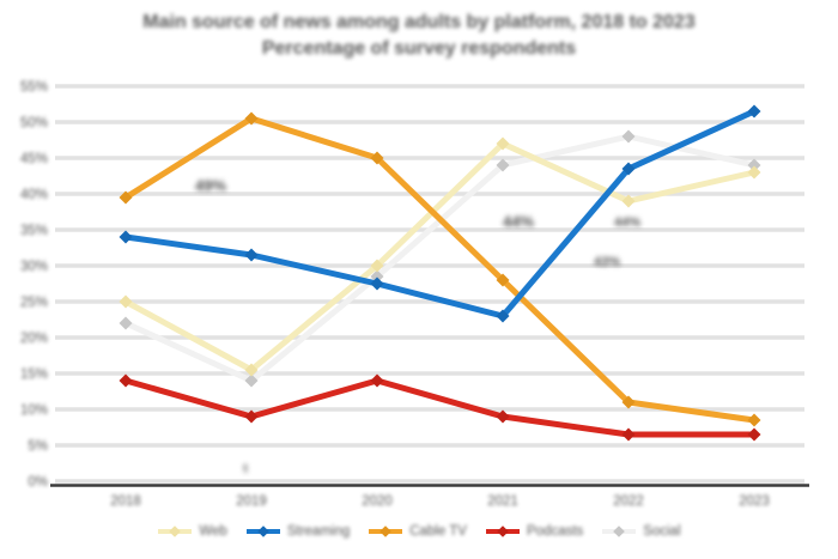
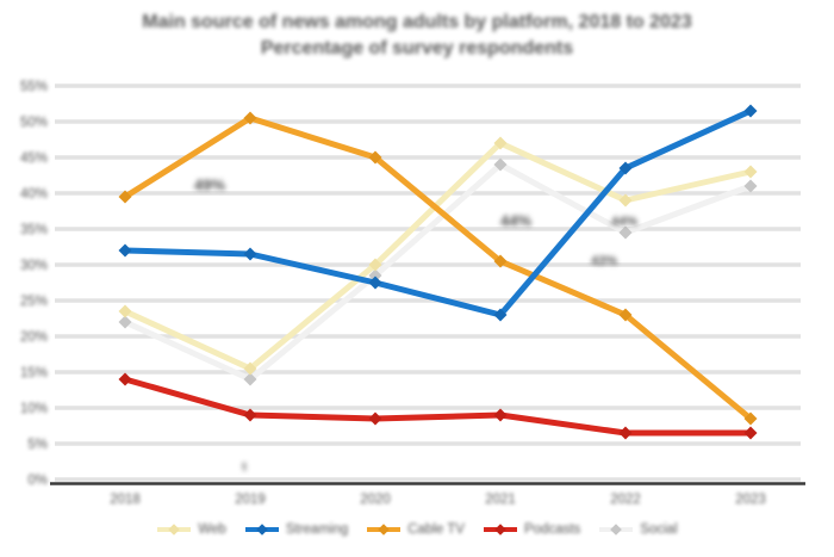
Web/2018: 25% -> 24%
Streaming/2018: 34% -> 32%
Podcasts/2020: 14% -> 8%
Cable TV/2021: 28% -> 30%
Cable TV/2022: 11% -> 23%
Social/2022: 48% -> 34%
Social/2023: 44% -> 41%
